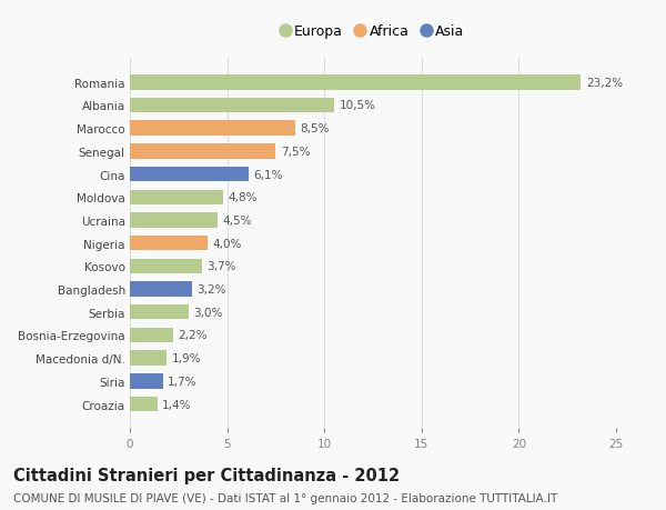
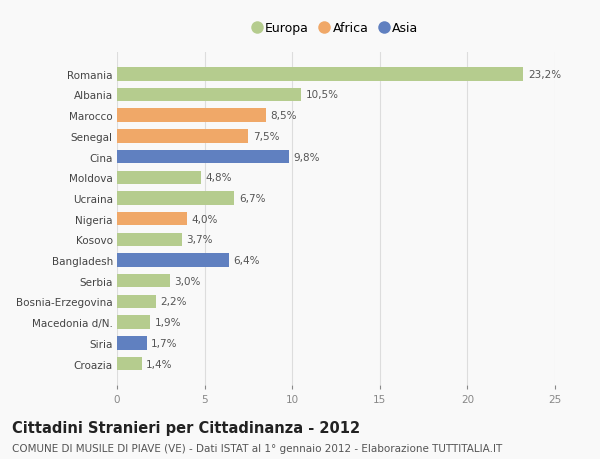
Cina: 6,1% -> 9,8%
Ucraina: 4,5% -> 6,7%
Bangladesh: 3,2% -> 6,4%
